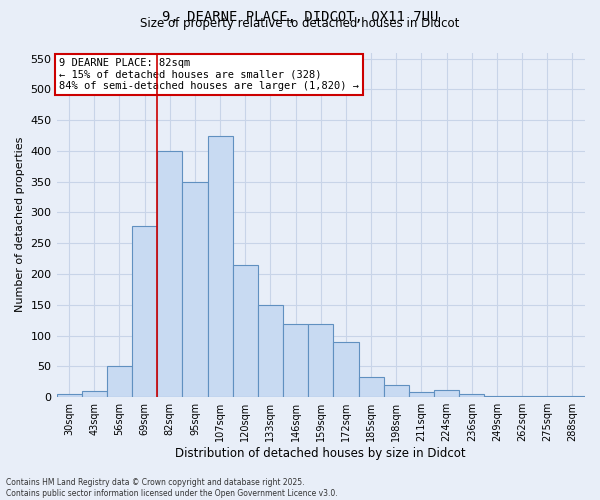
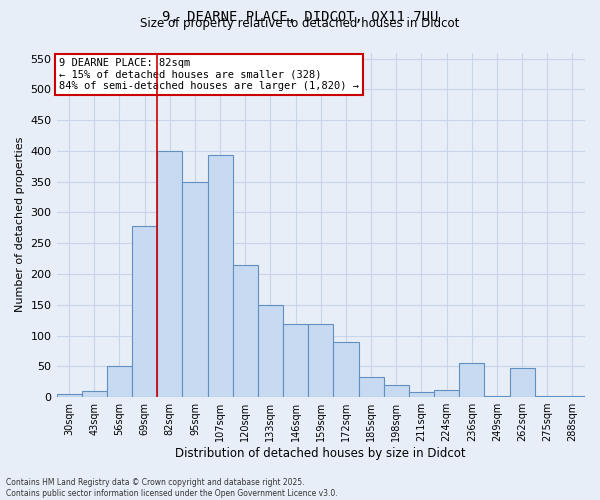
107sqm: 425 -> 394
236sqm: 5 -> 56
262sqm: 1 -> 48
